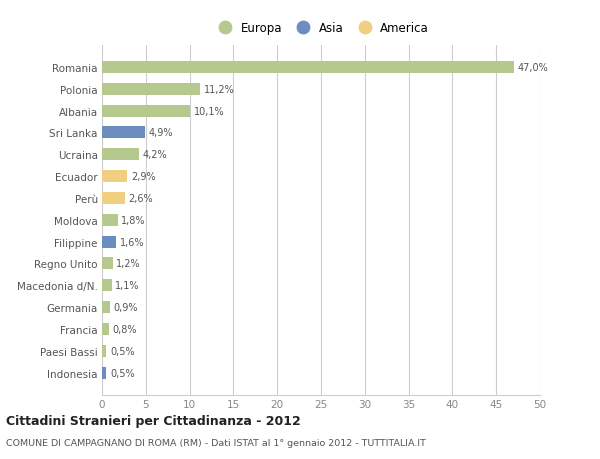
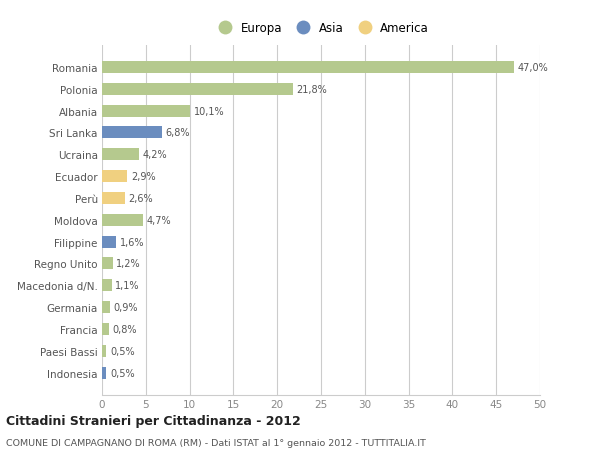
Polonia: 11,2% -> 21,8%
Sri Lanka: 4,9% -> 6,8%
Moldova: 1,8% -> 4,7%
